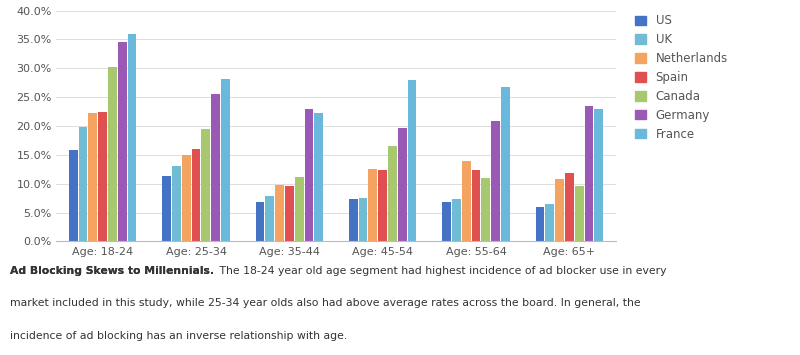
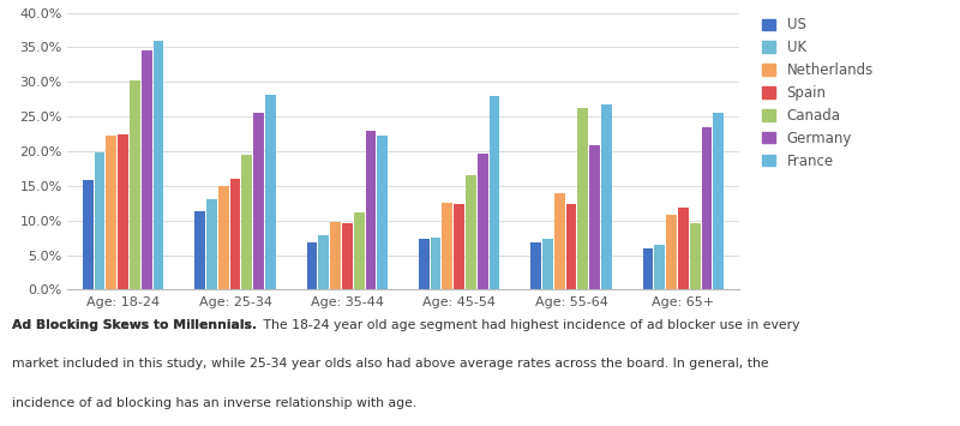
Canada/Age: 55-64: 11.0% -> 26.2%
France/Age: 65+: 22.9% -> 25.6%
